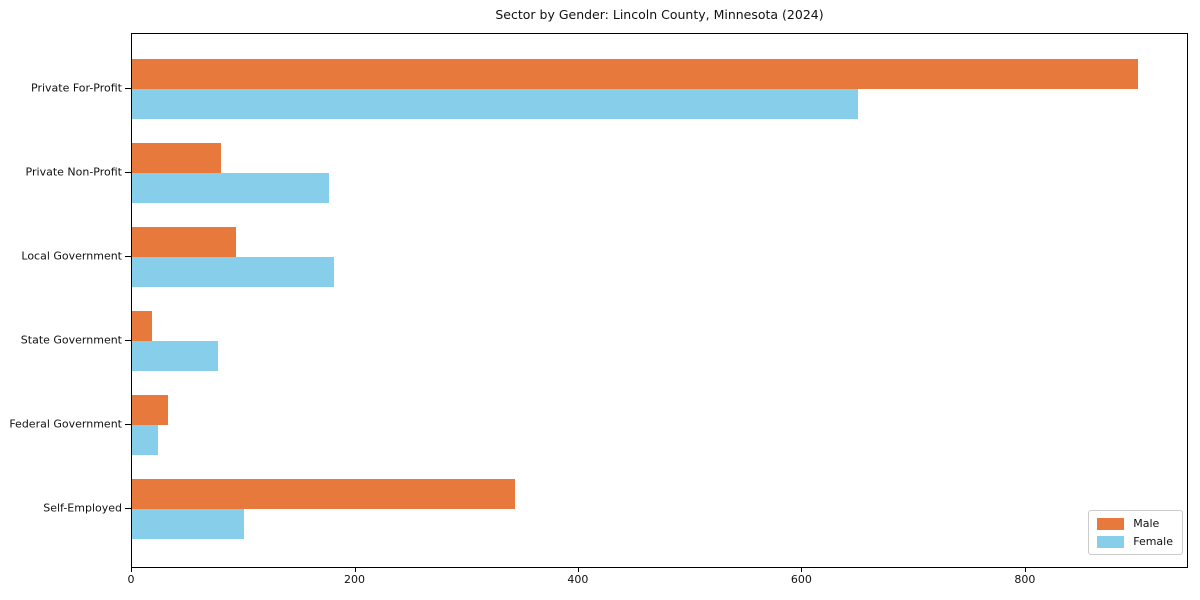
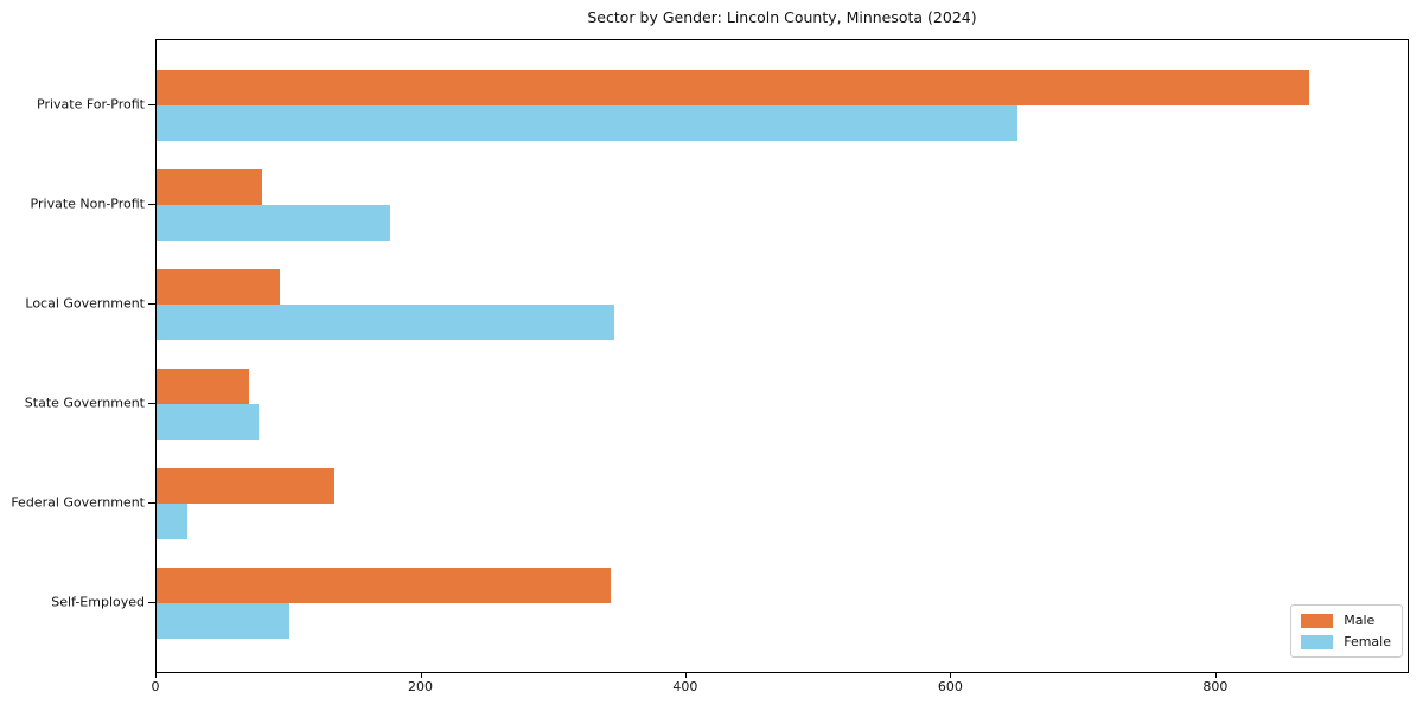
Male/Private For-Profit: 900 -> 870
Female/Local Government: 181 -> 345
Male/State Government: 18 -> 70
Male/Federal Government: 32 -> 134
